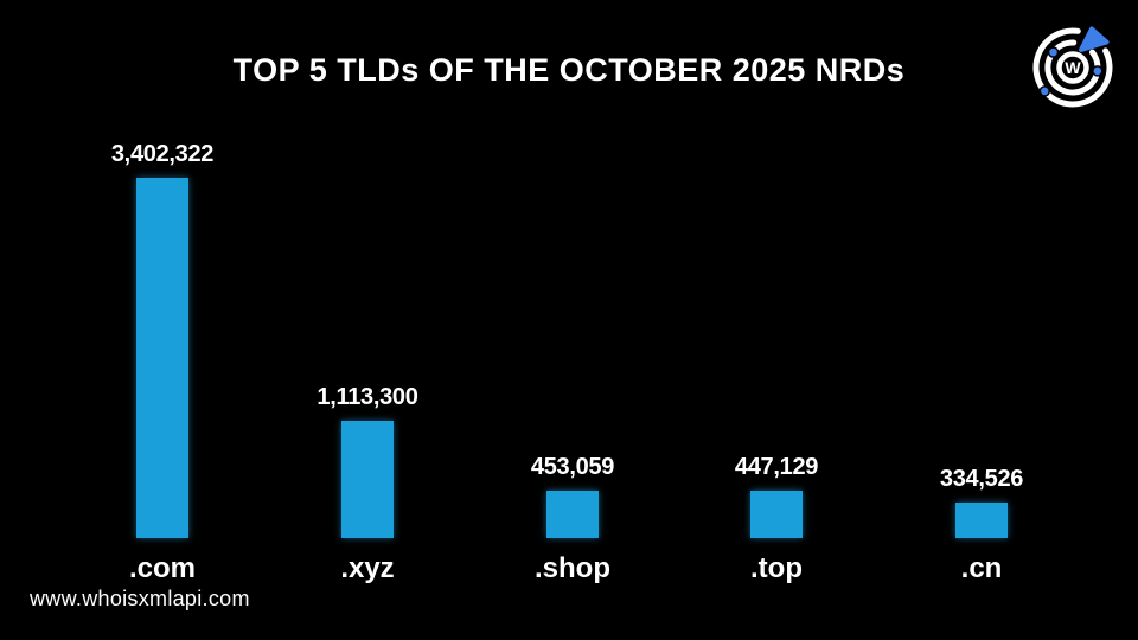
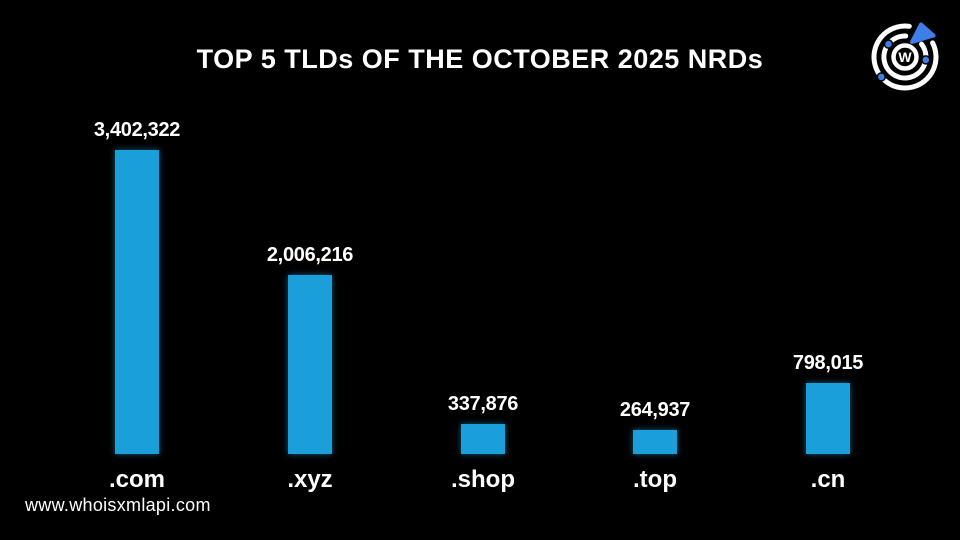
.xyz: 1,113,300 -> 2,006,216
.shop: 453,059 -> 337,876
.top: 447,129 -> 264,937
.cn: 334,526 -> 798,015
